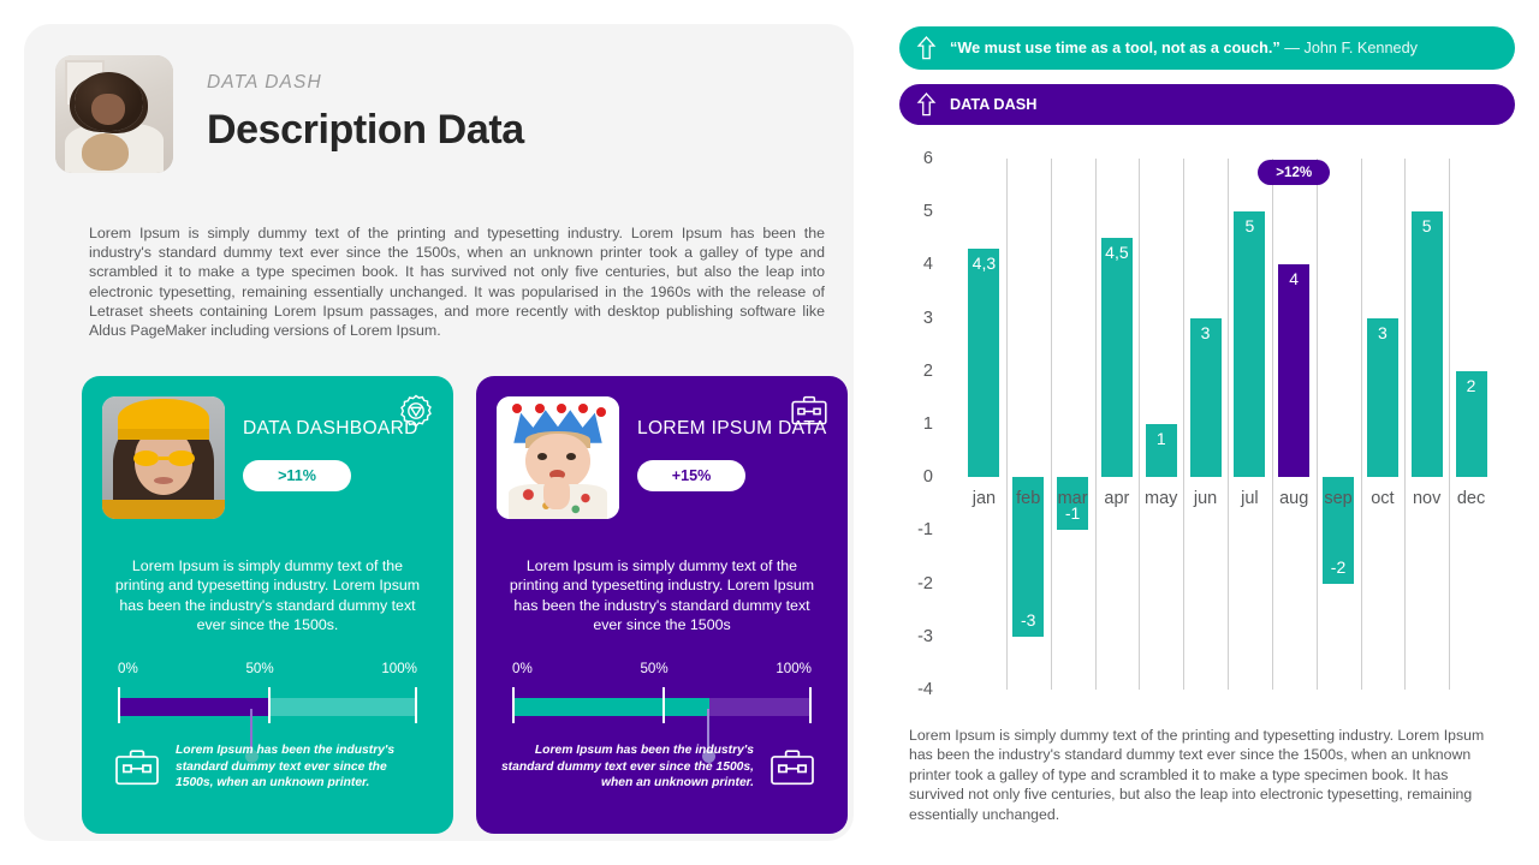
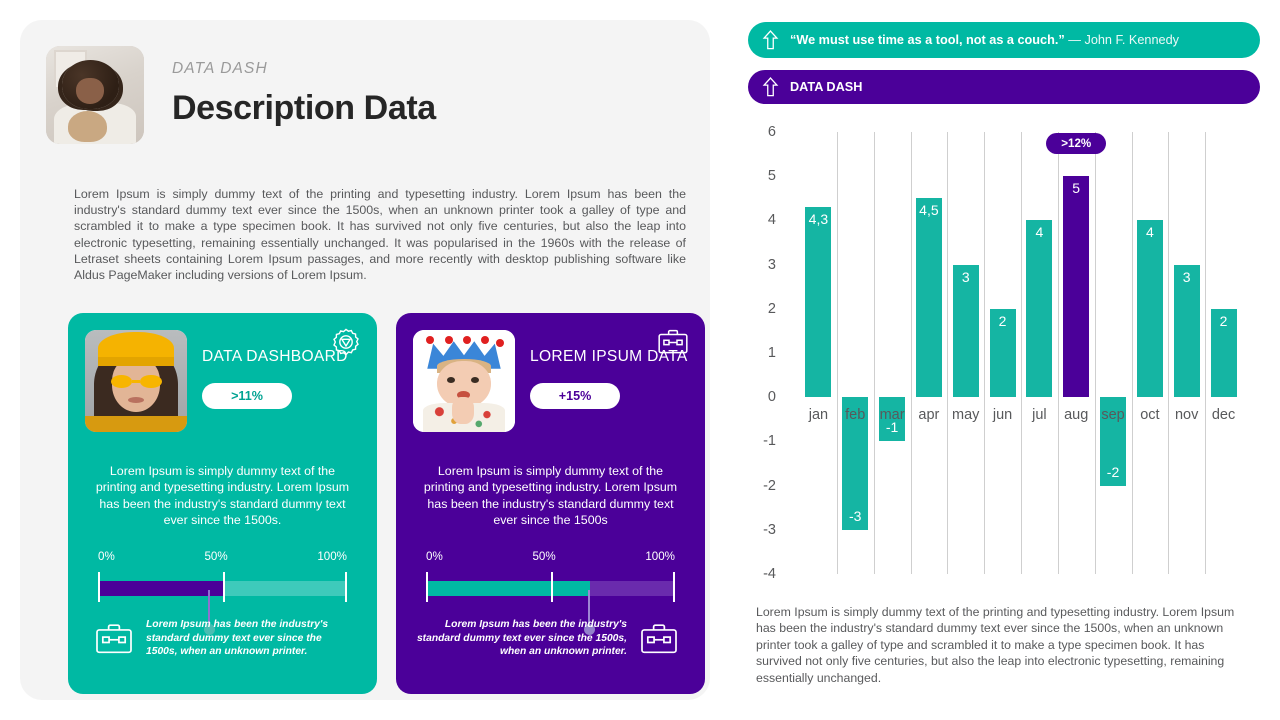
may: 1 -> 3
jun: 3 -> 2
jul: 5 -> 4
aug: 4 -> 5
oct: 3 -> 4
nov: 5 -> 3
